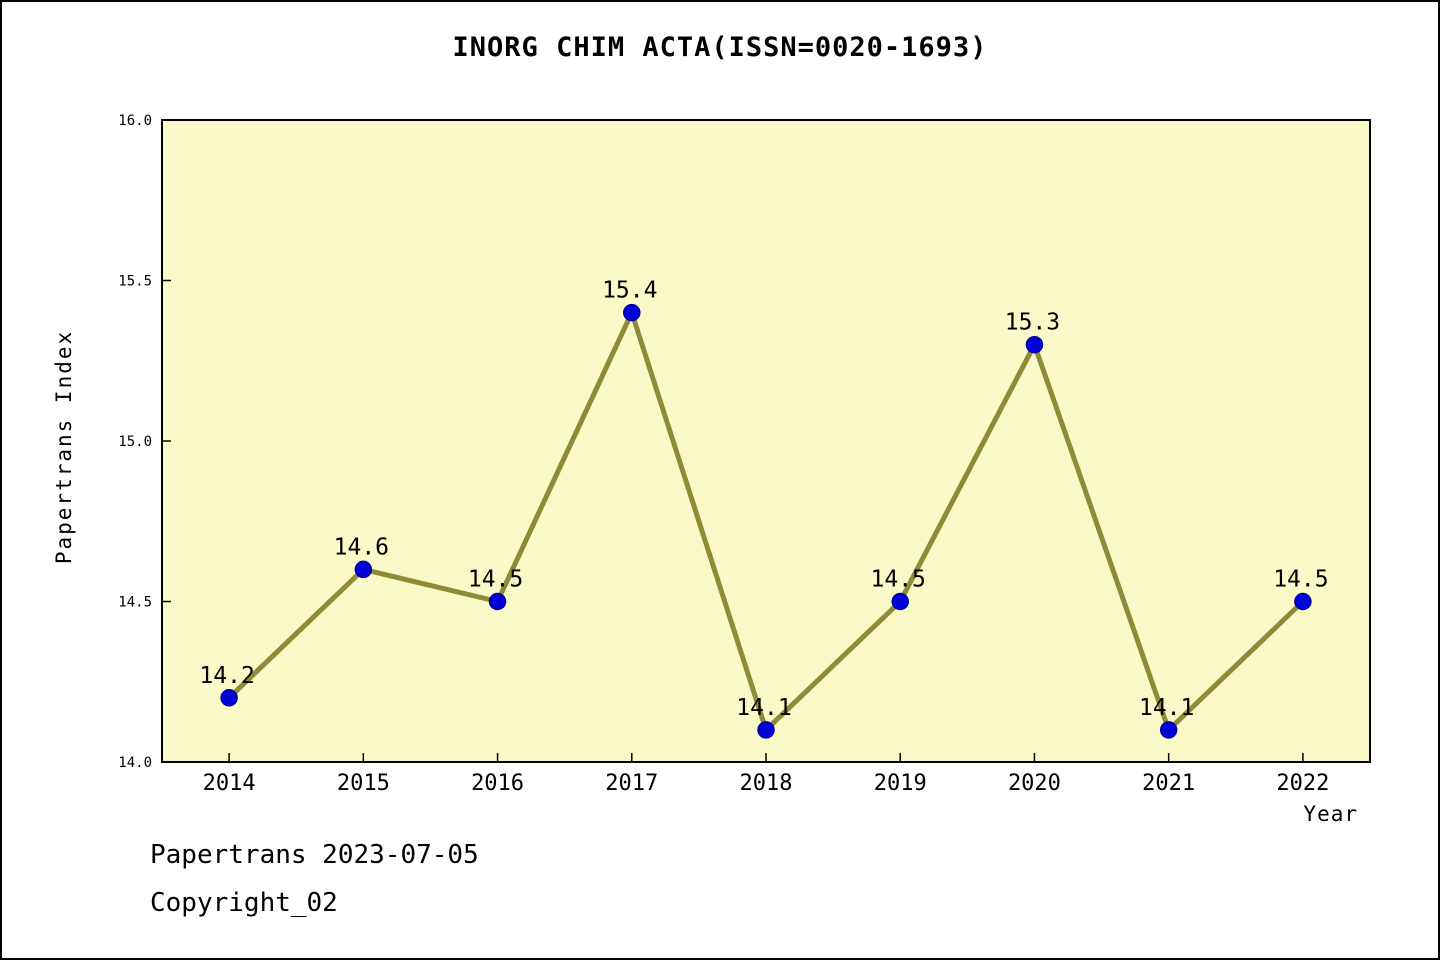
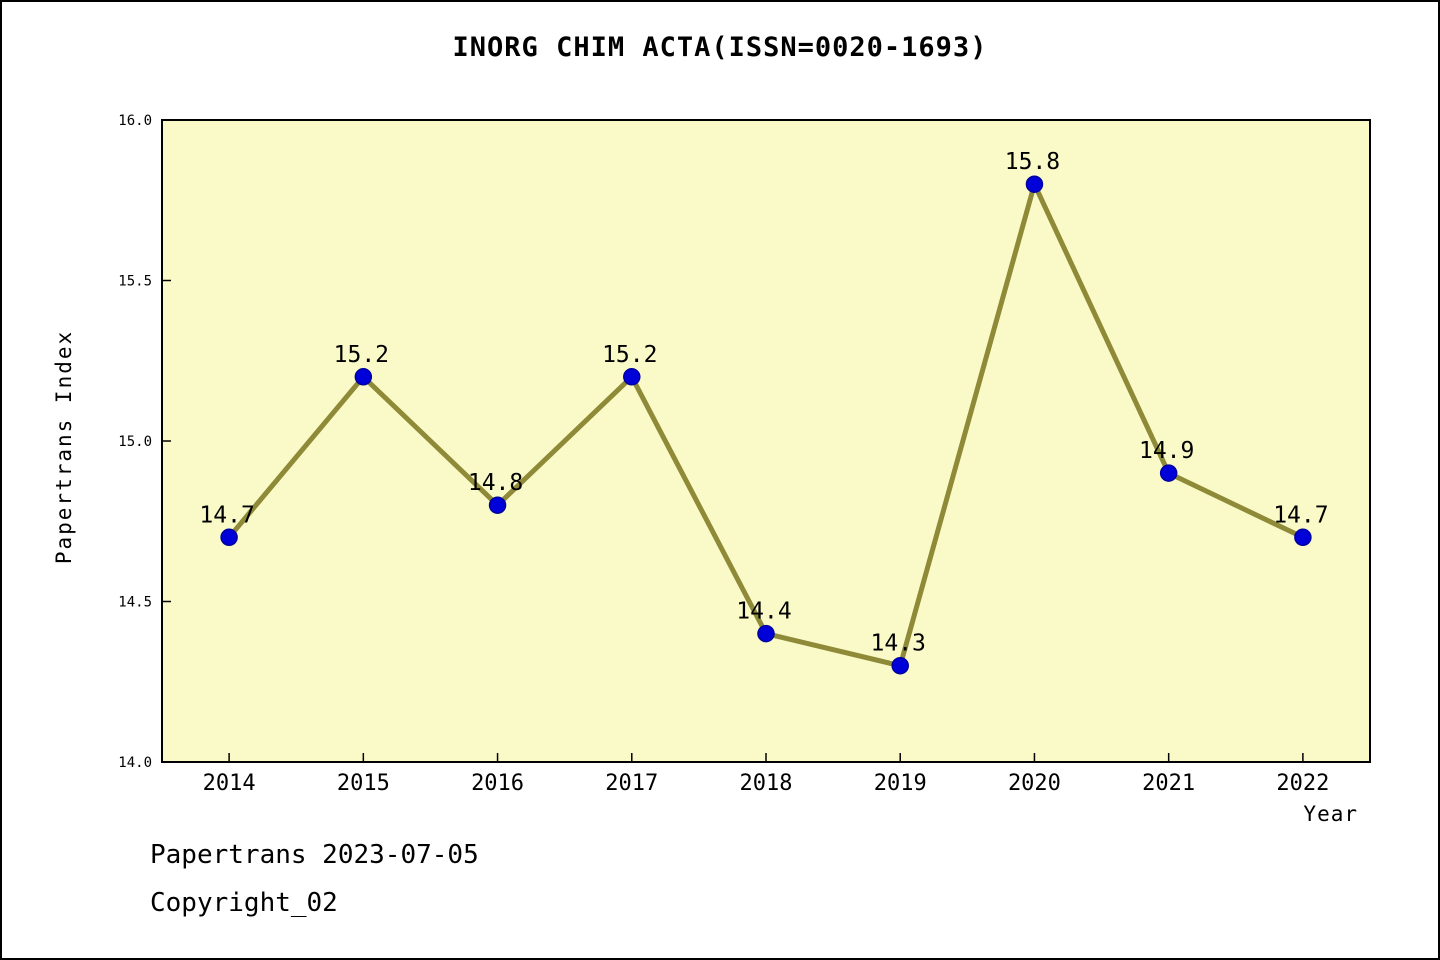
2014: 14.2 -> 14.7
2015: 14.6 -> 15.2
2016: 14.5 -> 14.8
2017: 15.4 -> 15.2
2018: 14.1 -> 14.4
2019: 14.5 -> 14.3
2020: 15.3 -> 15.8
2021: 14.1 -> 14.9
2022: 14.5 -> 14.7
